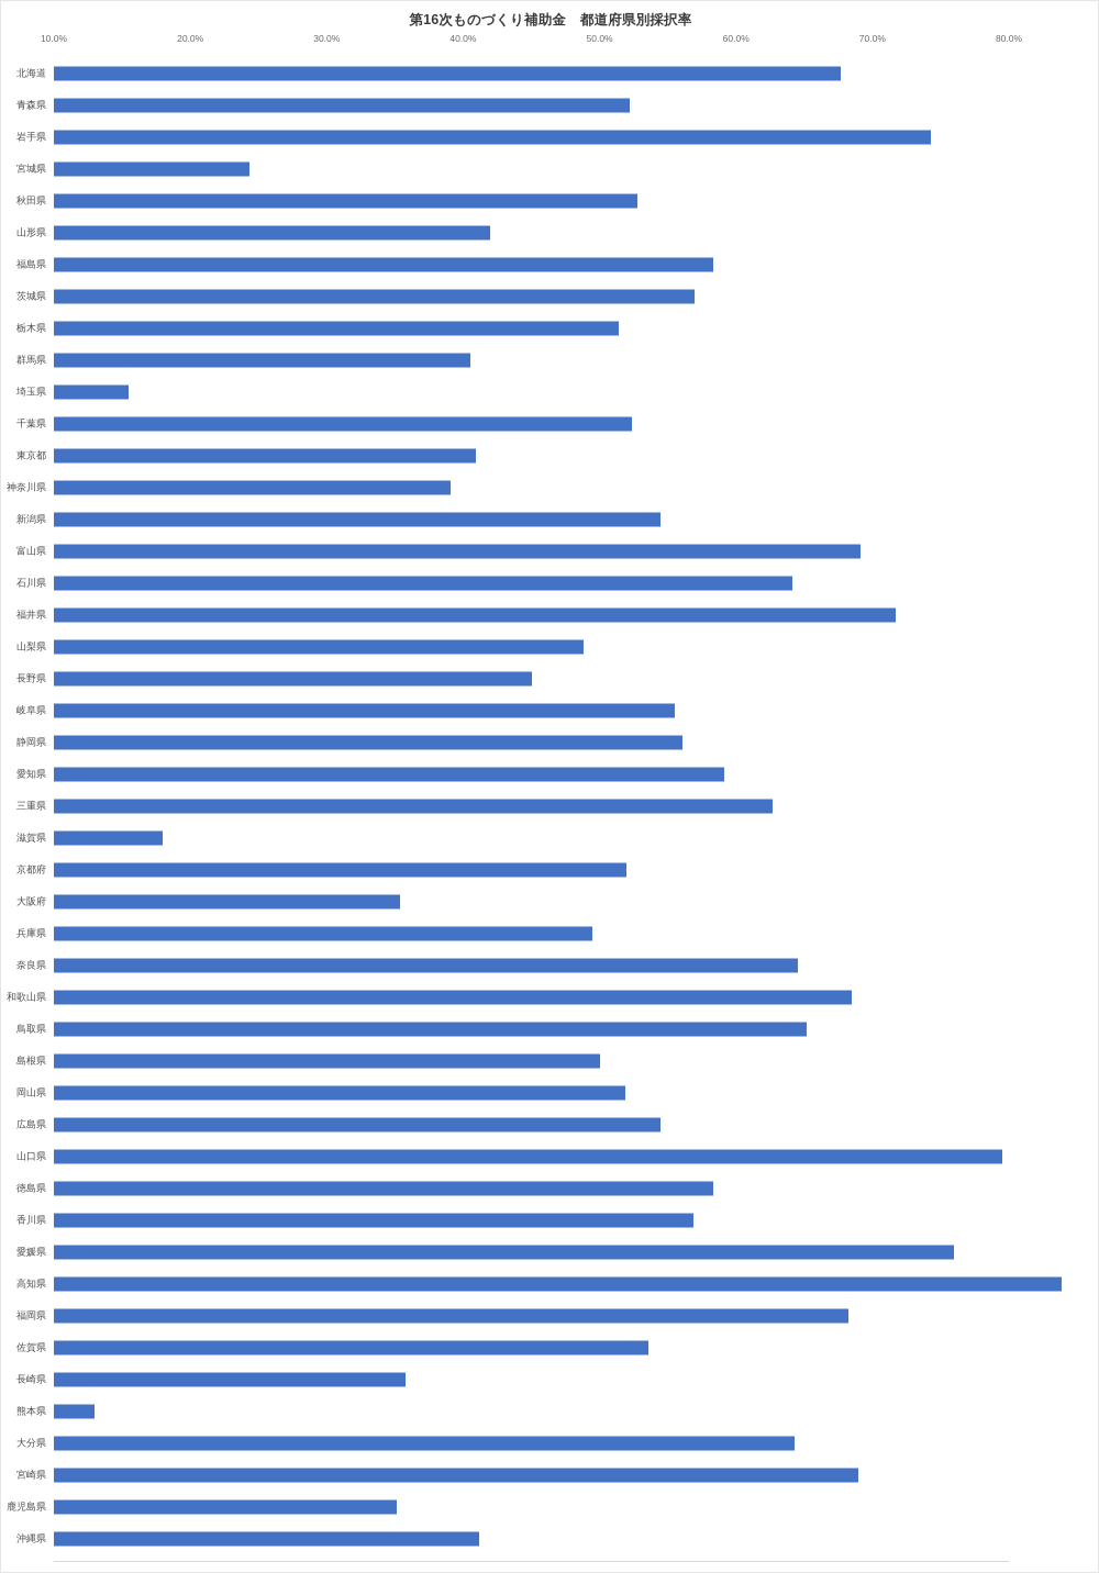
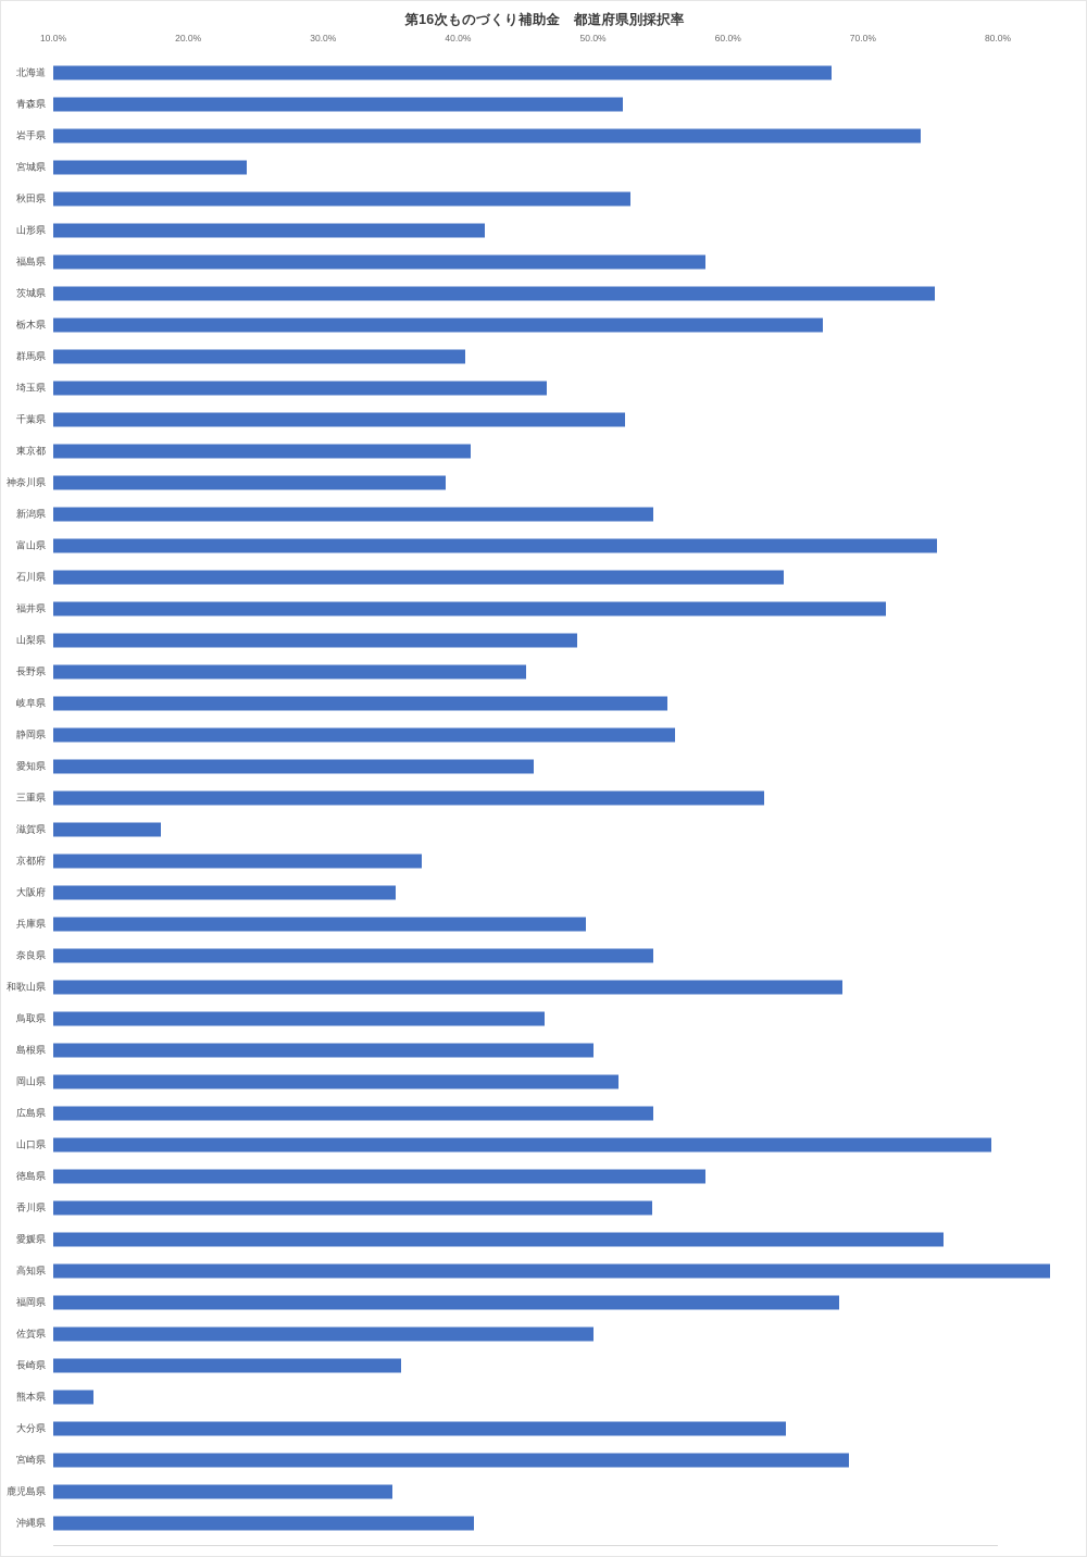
茨城県: 57.0% -> 75.3%
栃木県: 51.4% -> 67.0%
埼玉県: 15.5% -> 46.6%
富山県: 69.1% -> 75.5%
愛知県: 59.1% -> 45.6%
京都府: 52.0% -> 37.3%
奈良県: 64.5% -> 54.5%
鳥取県: 65.2% -> 46.4%
香川県: 56.9% -> 54.4%
佐賀県: 53.6% -> 50.0%
